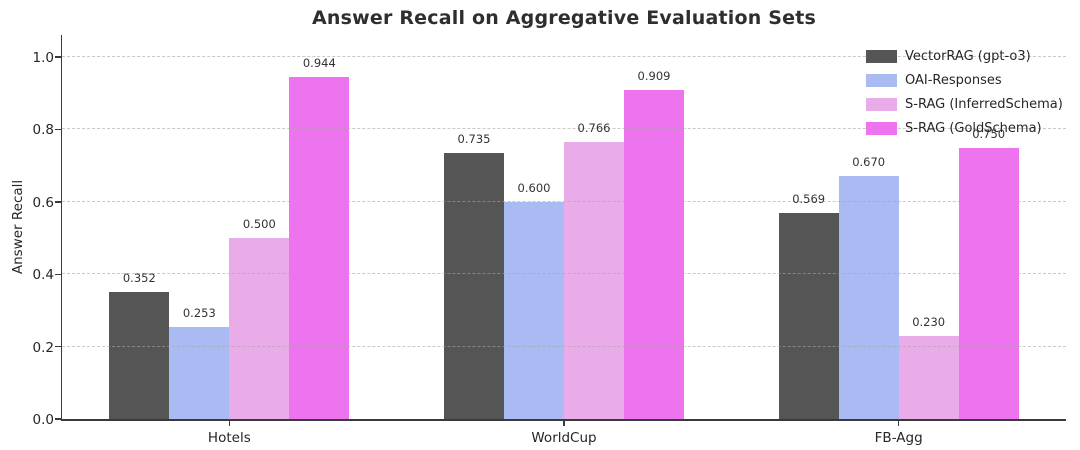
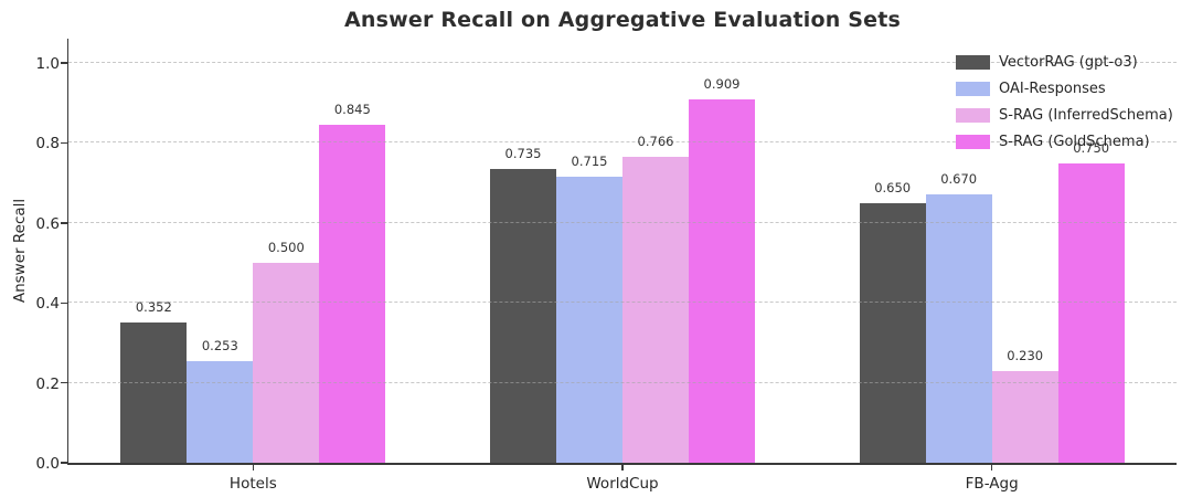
S-RAG (GoldSchema)/Hotels: 0.944 -> 0.845
OAI-Responses/WorldCup: 0.600 -> 0.715
VectorRAG (gpt-o3)/FB-Agg: 0.569 -> 0.650
